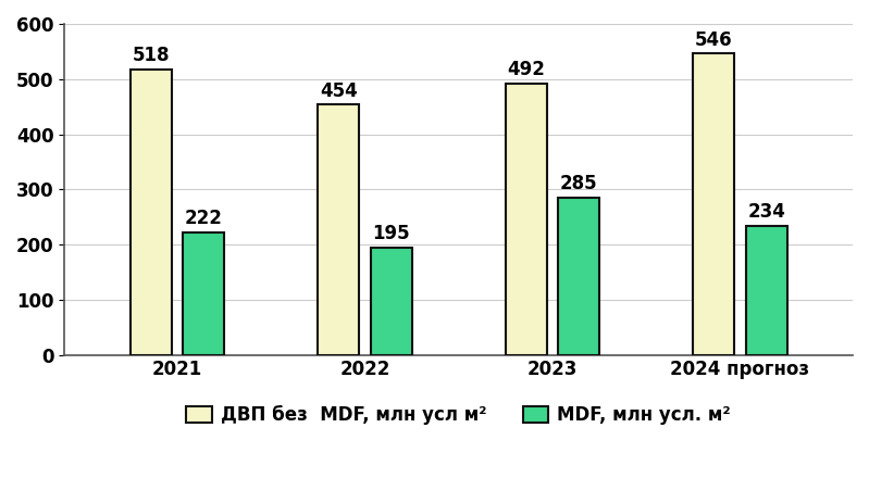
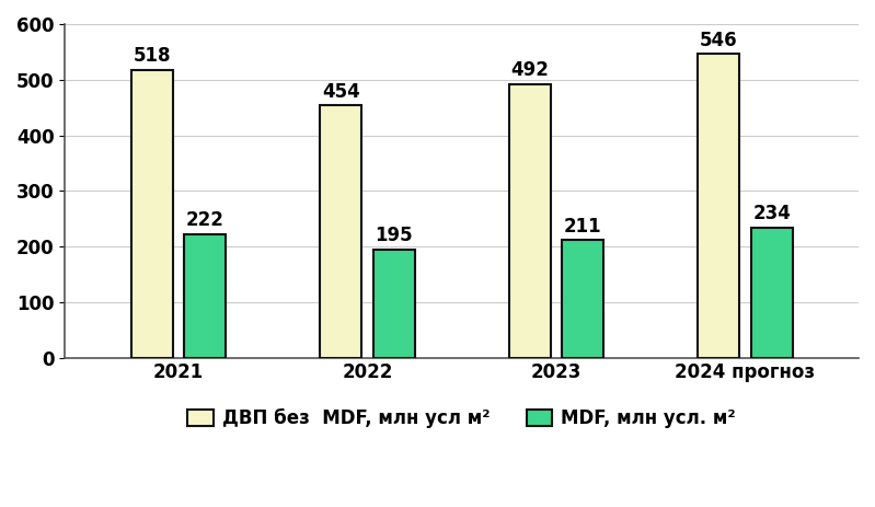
MDF, млн усл. м²/2023: 285 -> 211
